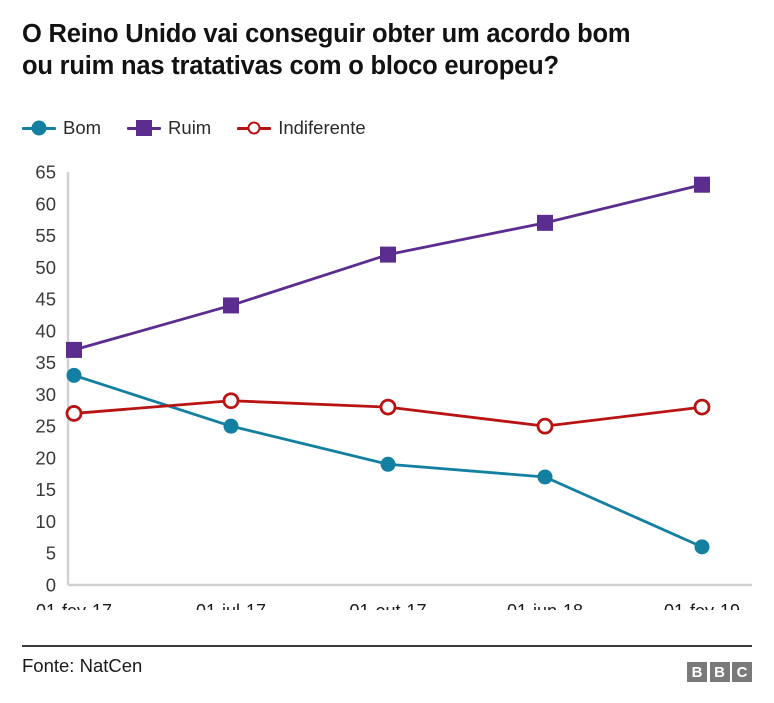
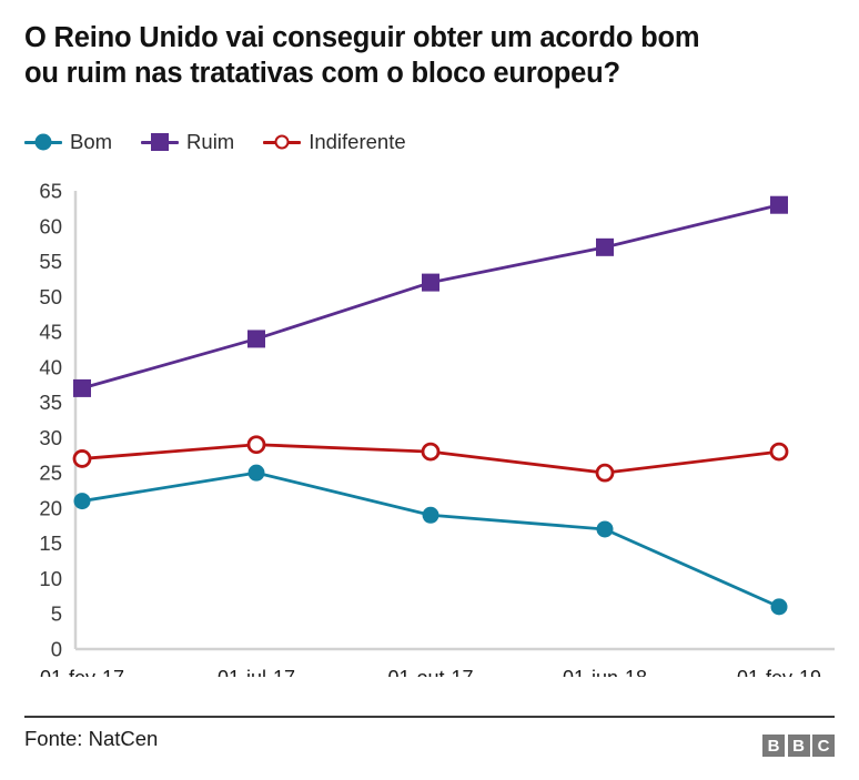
Bom/01-fev-17: 33 -> 21
